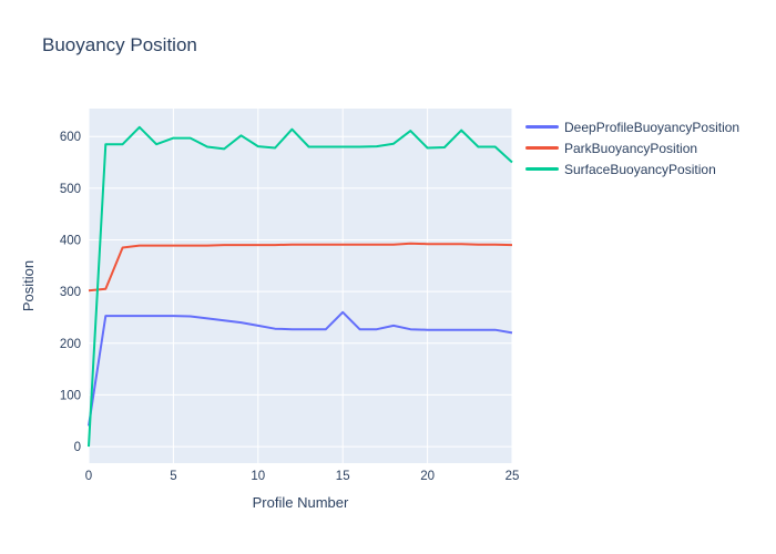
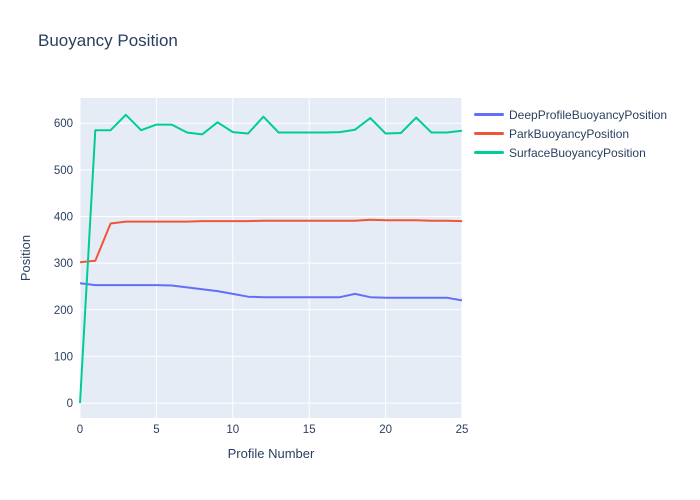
DeepProfileBuoyancyPosition/0: 40 -> 260
DeepProfileBuoyancyPosition/15: 260 -> 230
SurfaceBuoyancyPosition/25: 550 -> 580
